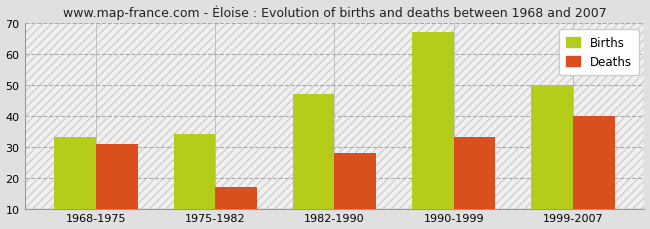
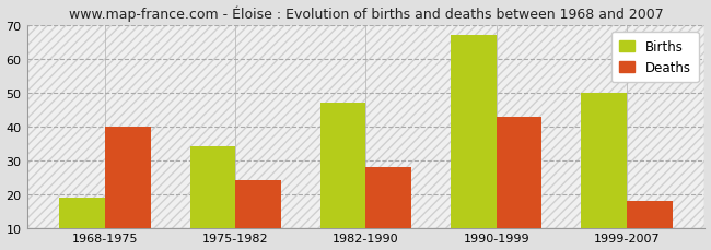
Births/1968-1975: 33 -> 19
Deaths/1968-1975: 31 -> 40
Deaths/1975-1982: 17 -> 24
Deaths/1990-1999: 33 -> 43
Deaths/1999-2007: 40 -> 18
